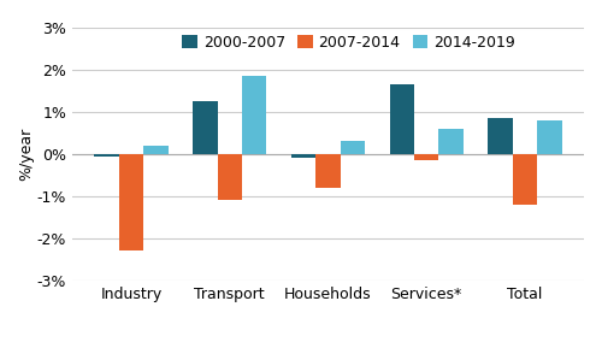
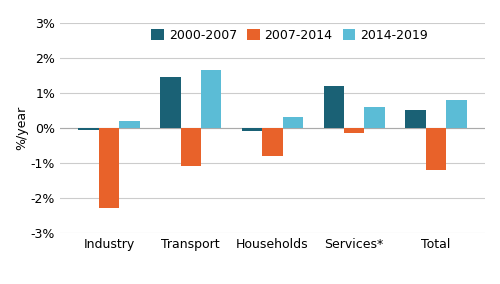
2000-2007/Transport: 1.25% -> 1.45%
2014-2019/Transport: 1.85% -> 1.65%
2000-2007/Services*: 1.65% -> 1.20%
2000-2007/Total: 0.85% -> 0.50%
